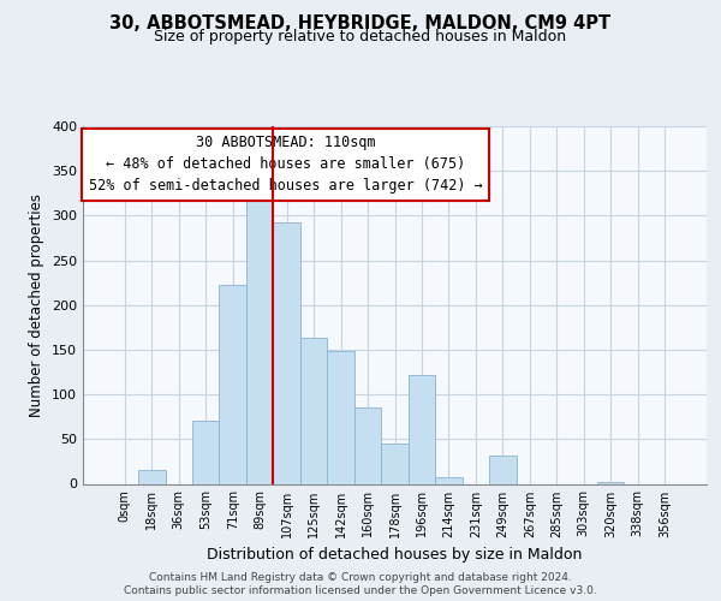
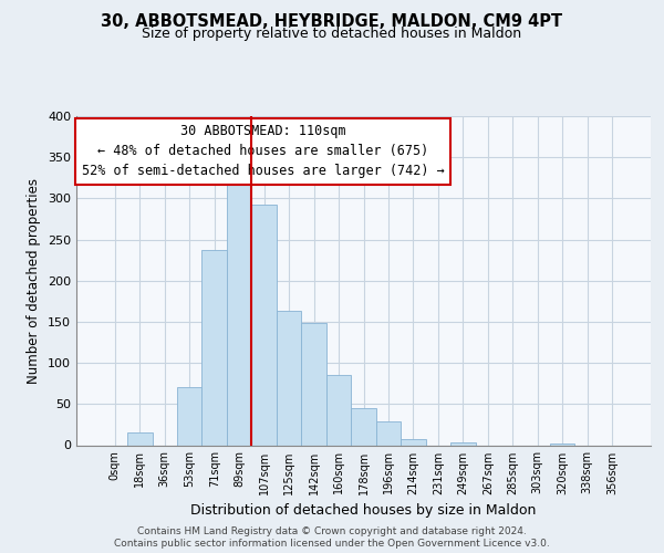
71sqm: 222 -> 237
196sqm: 122 -> 29
249sqm: 32 -> 3
